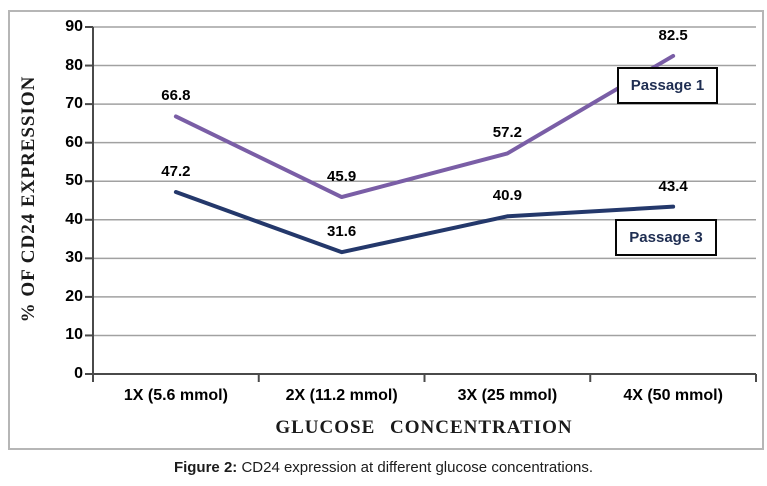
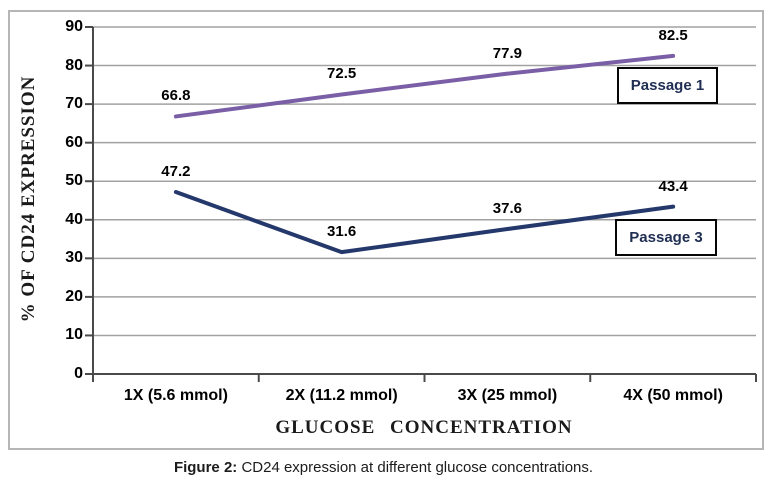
Passage 1/2X (11.2 mmol): 45.9 -> 72.5
Passage 1/3X (25 mmol): 57.2 -> 77.9
Passage 3/3X (25 mmol): 40.9 -> 37.6
